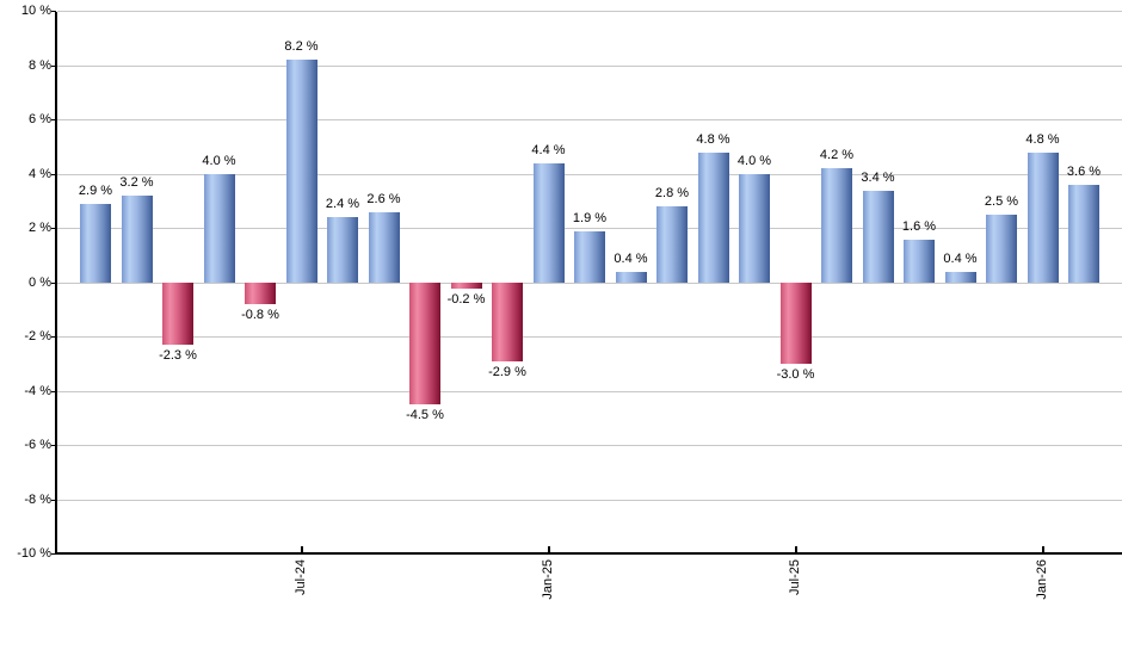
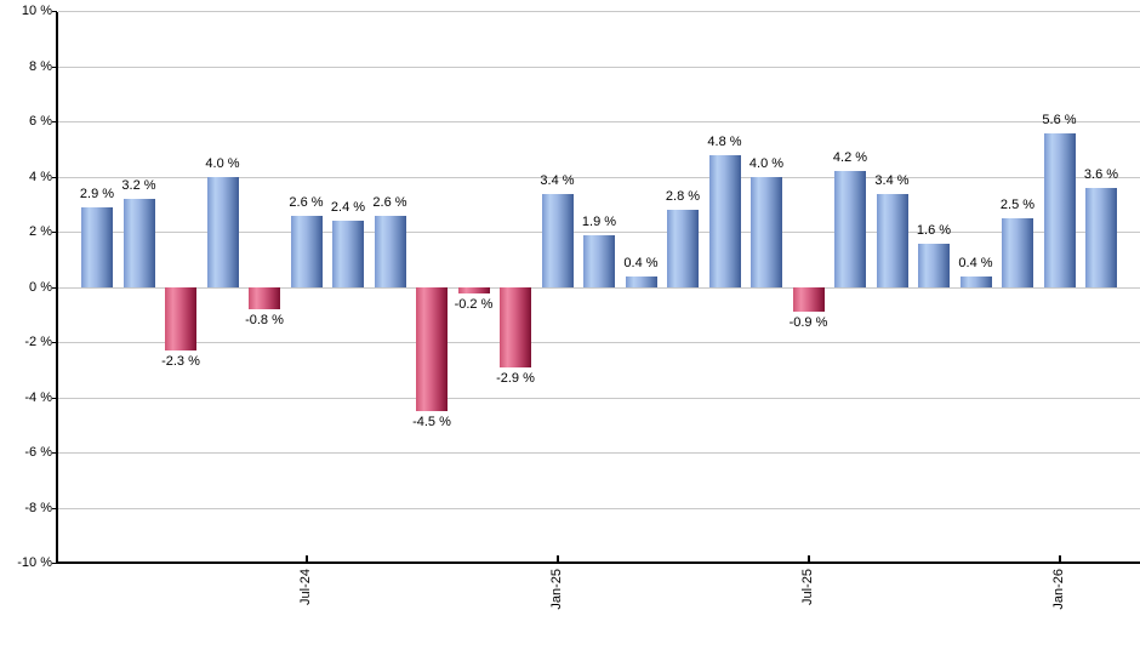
Jul-24: 8.2 -> 2.6
Jan-25: 4.4 -> 3.4
Jul-25: -3.0 -> -0.9
Jan-26: 4.8 -> 5.6
